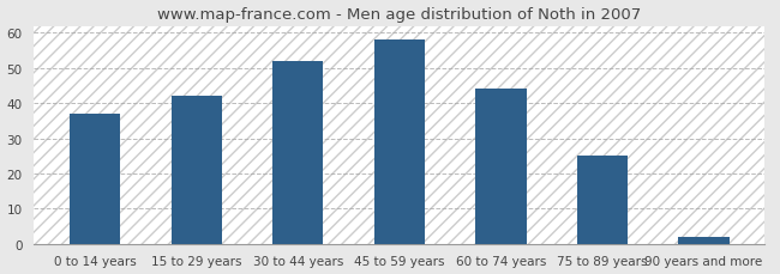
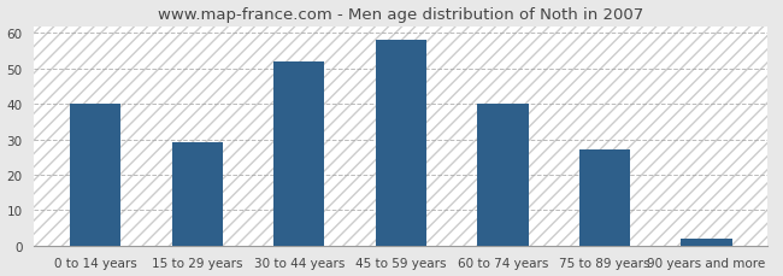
0 to 14 years: 37 -> 40
15 to 29 years: 42 -> 29
60 to 74 years: 44 -> 40
75 to 89 years: 25 -> 27
